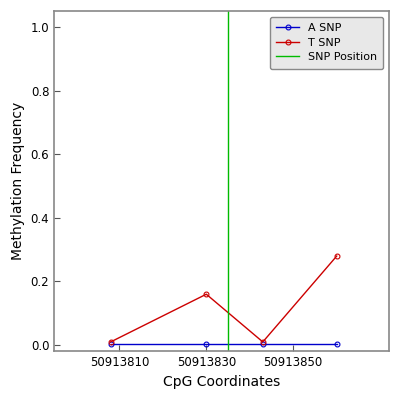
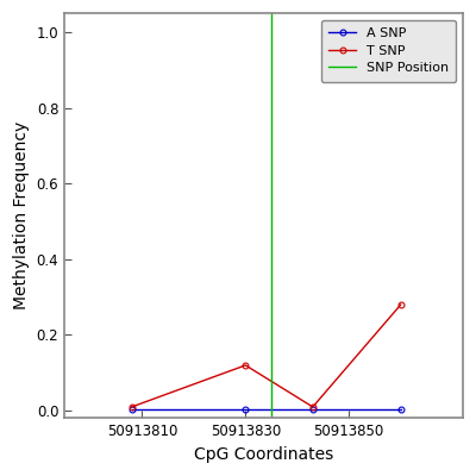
T SNP/50913830: 0.16 -> 0.12
